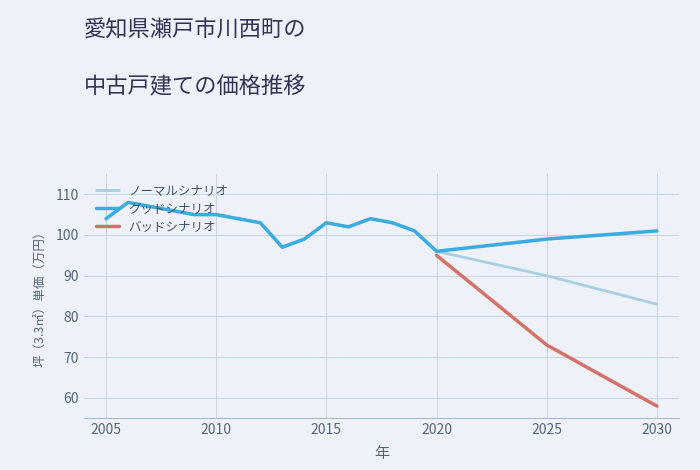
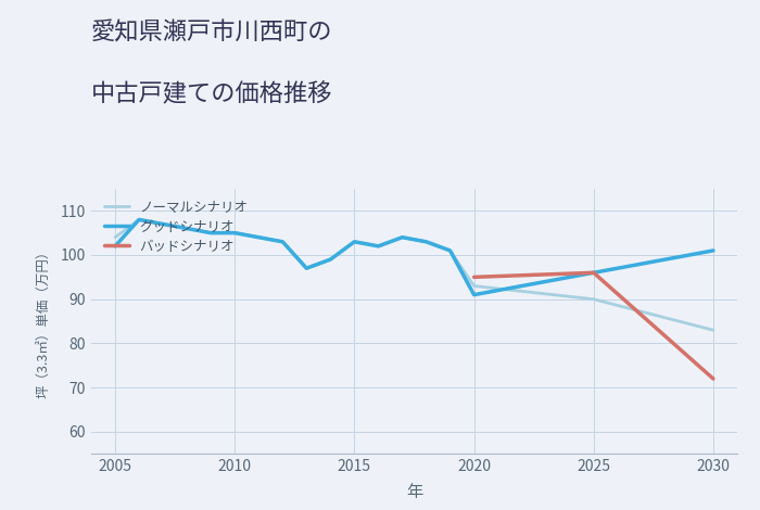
グッドシナリオ/2005: 104 -> 102
グッドシナリオ/2020: 96 -> 91
ノーマルシナリオ/2020: 96 -> 93
グッドシナリオ/2025: 99 -> 96
バッドシナリオ/2025: 73 -> 96
バッドシナリオ/2030: 58 -> 72
